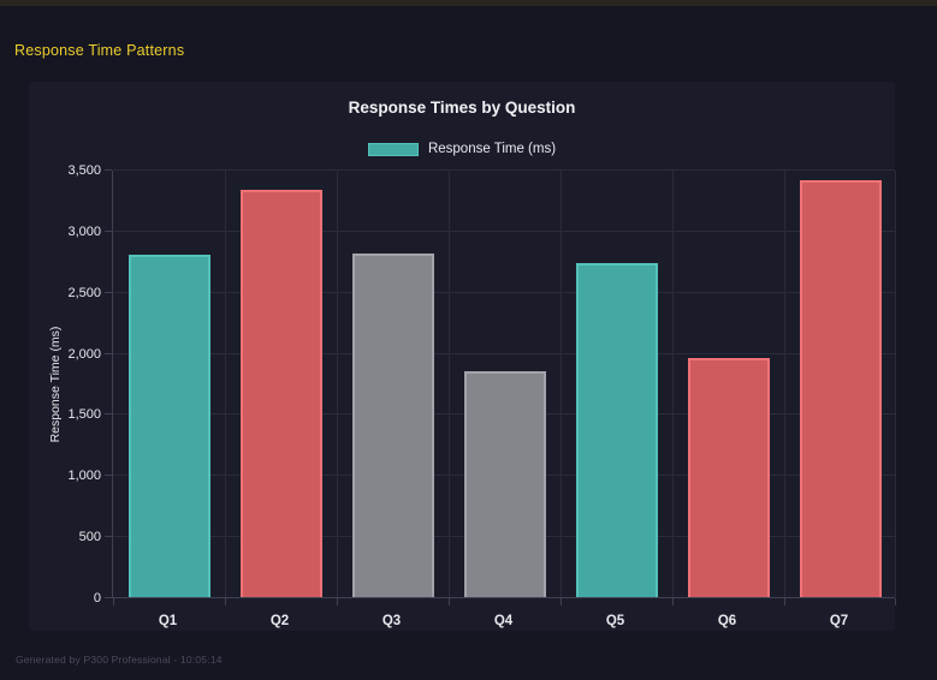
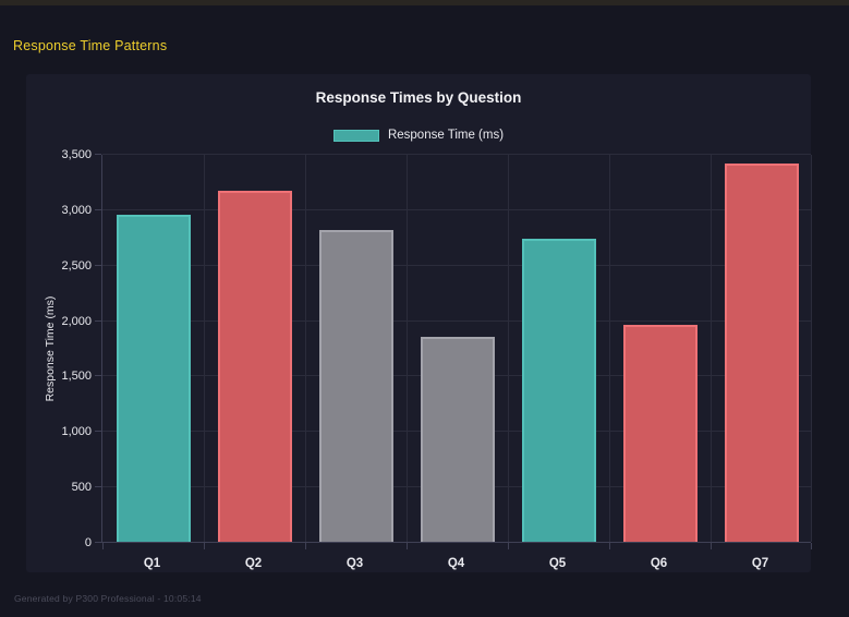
Q1: 2800 -> 2950
Q2: 3330 -> 3170
